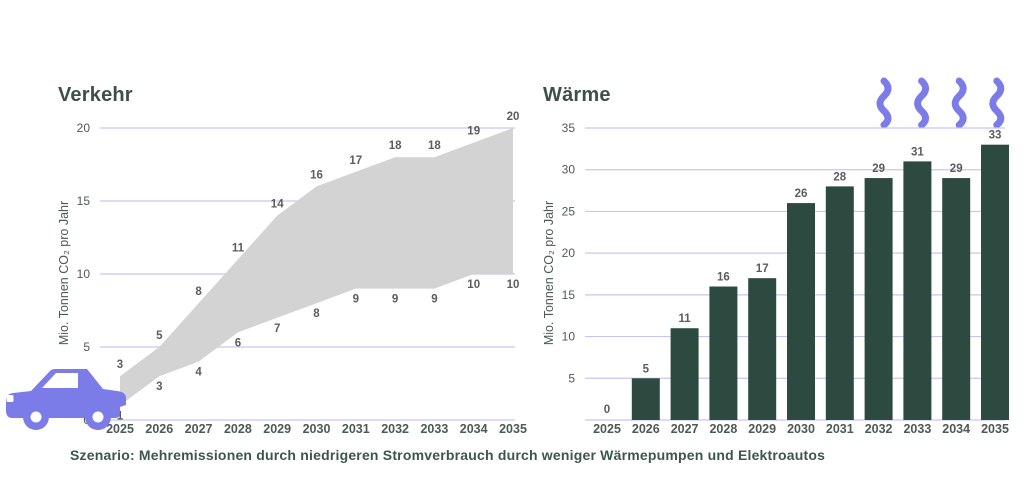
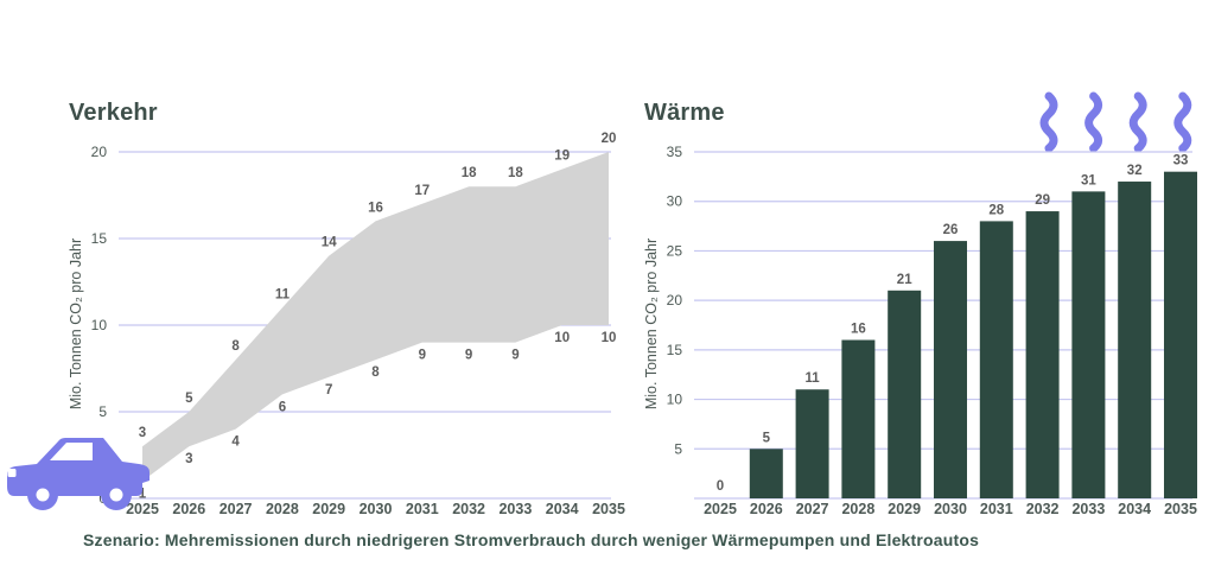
Wärme/2029: 17 -> 21
Wärme/2034: 29 -> 32
